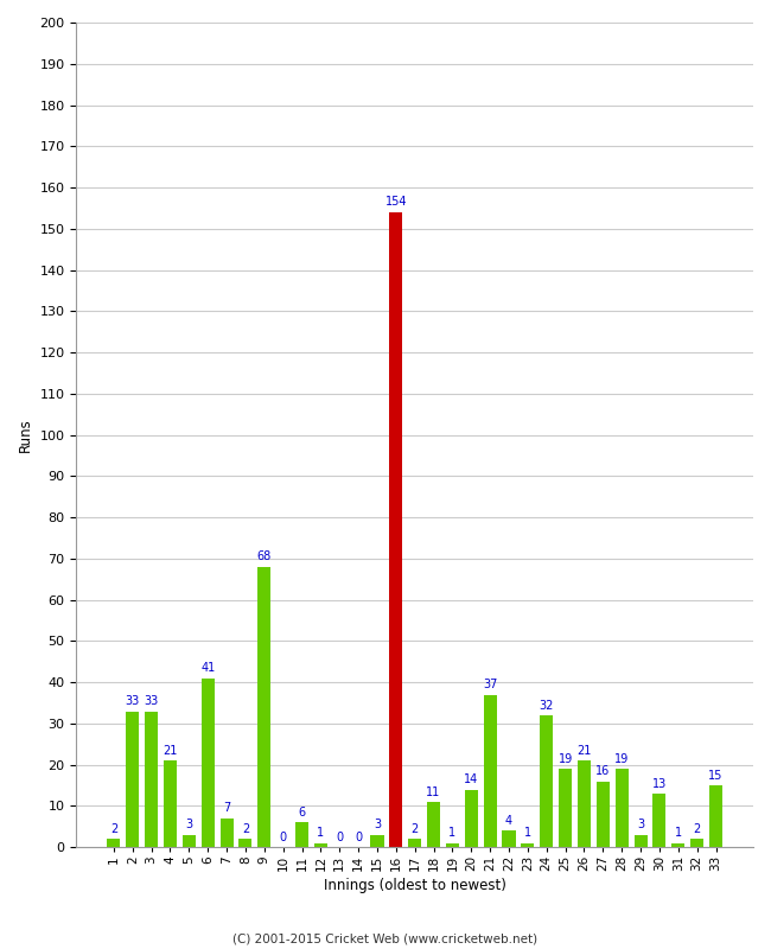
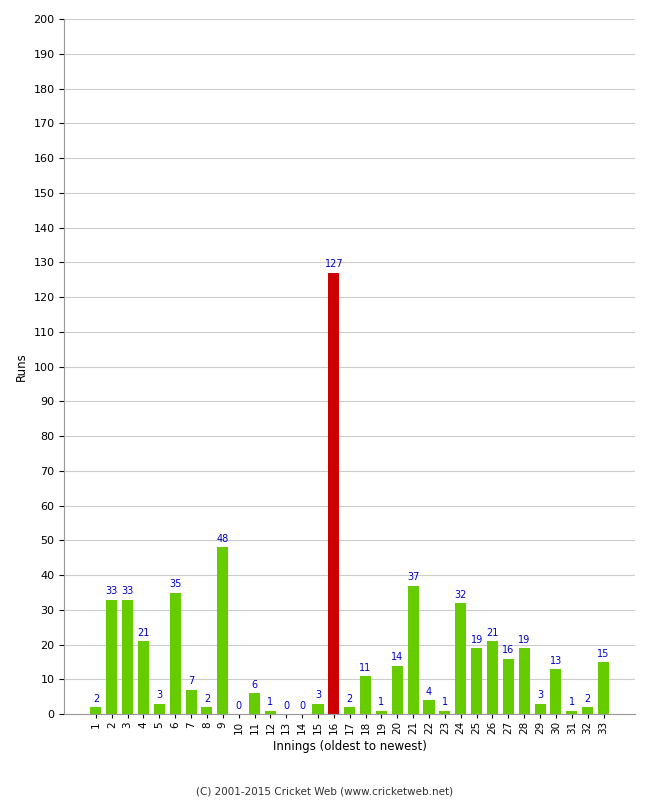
6: 41 -> 35
9: 68 -> 48
16: 154 -> 127
